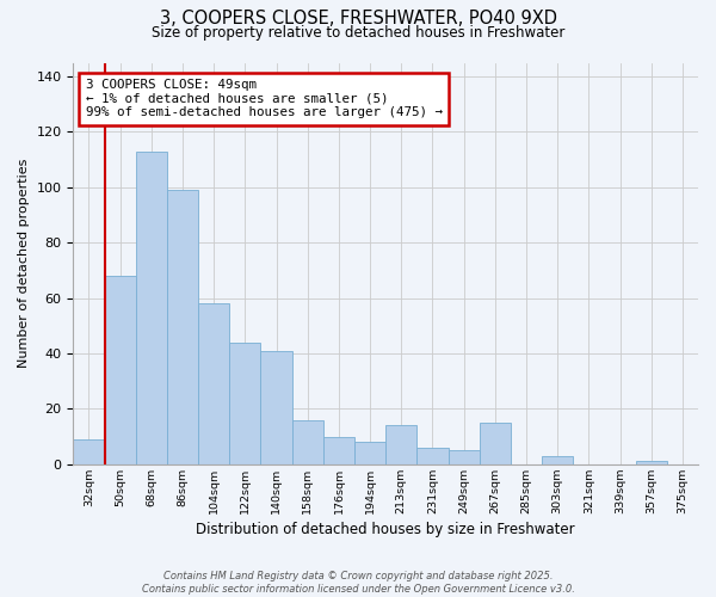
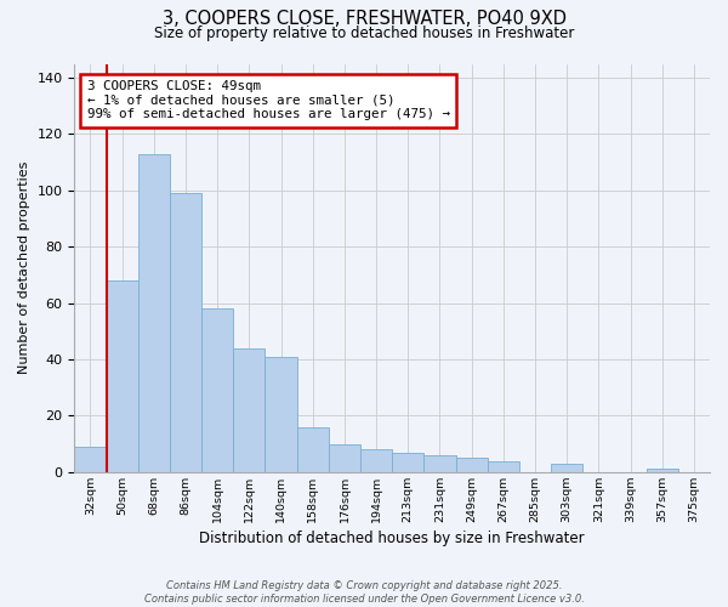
213sqm: 14 -> 7
267sqm: 15 -> 4
